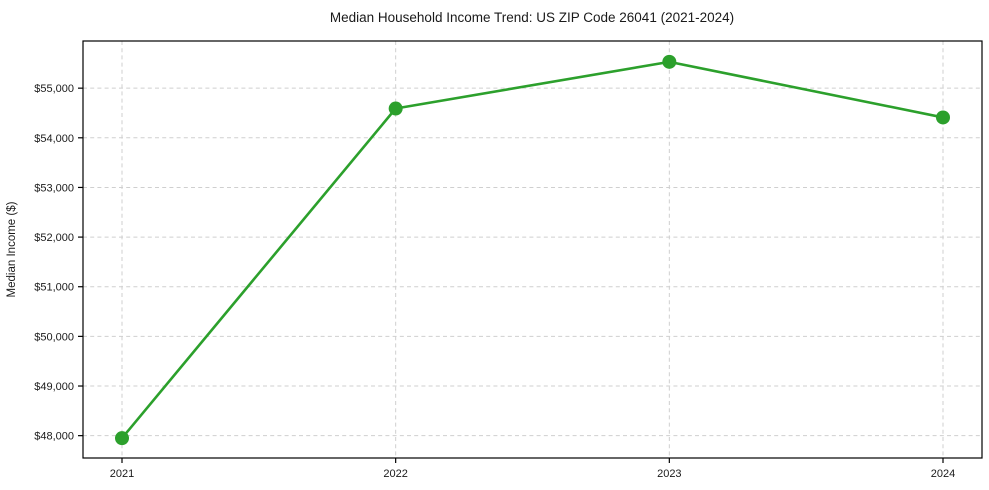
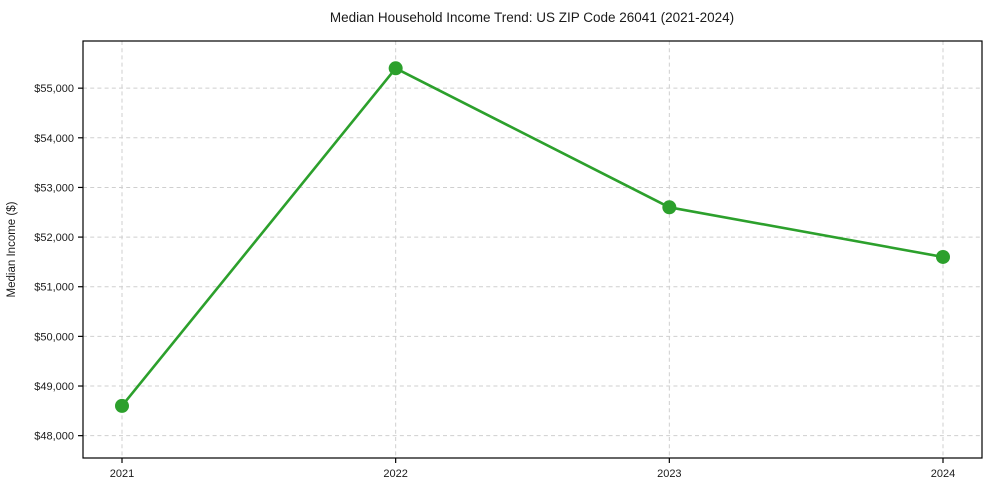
2021: $48000 -> $48600
2022: $54600 -> $55400
2023: $55500 -> $52600
2024: $54400 -> $51600
